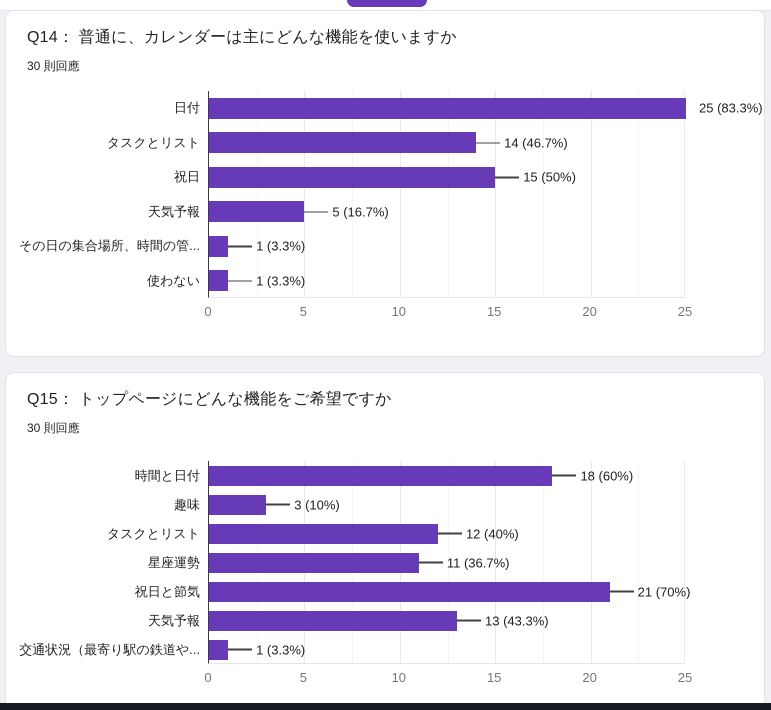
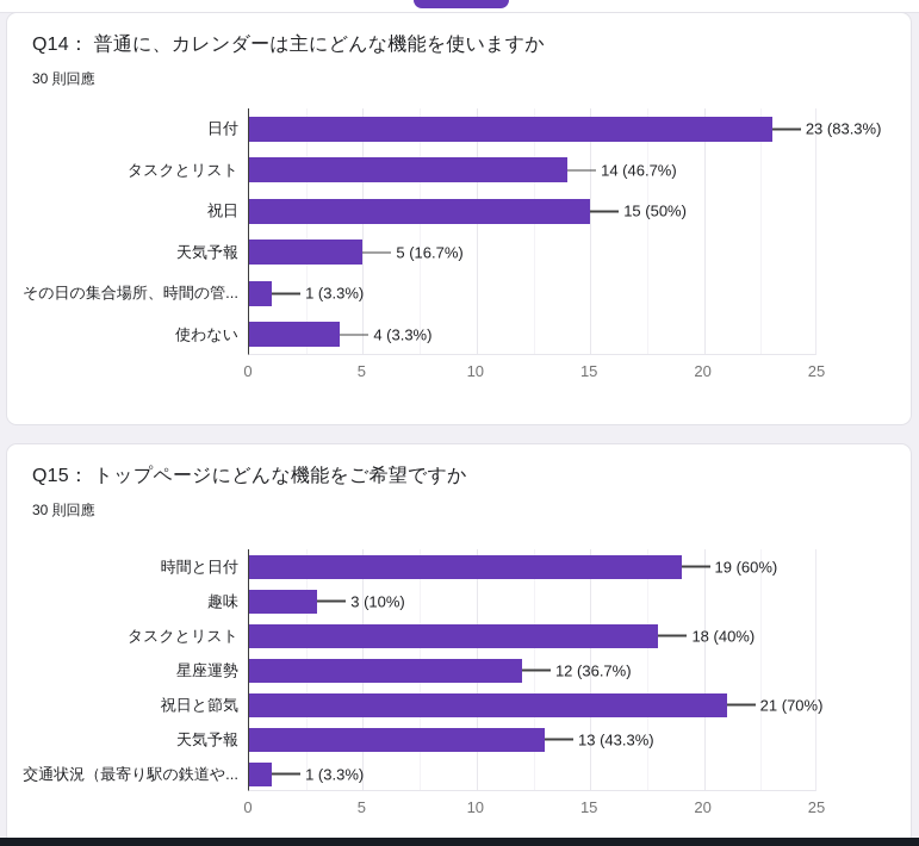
Q14： 普通に、カレンダーは主にどんな機能を使いますか/日付: 25 -> 23
Q14： 普通に、カレンダーは主にどんな機能を使いますか/使わない: 1 -> 4
Q15： トップページにどんな機能をご希望ですか/時間と日付: 18 -> 19
Q15： トップページにどんな機能をご希望ですか/タスクとリスト: 12 -> 18
Q15： トップページにどんな機能をご希望ですか/星座運勢: 11 -> 12
